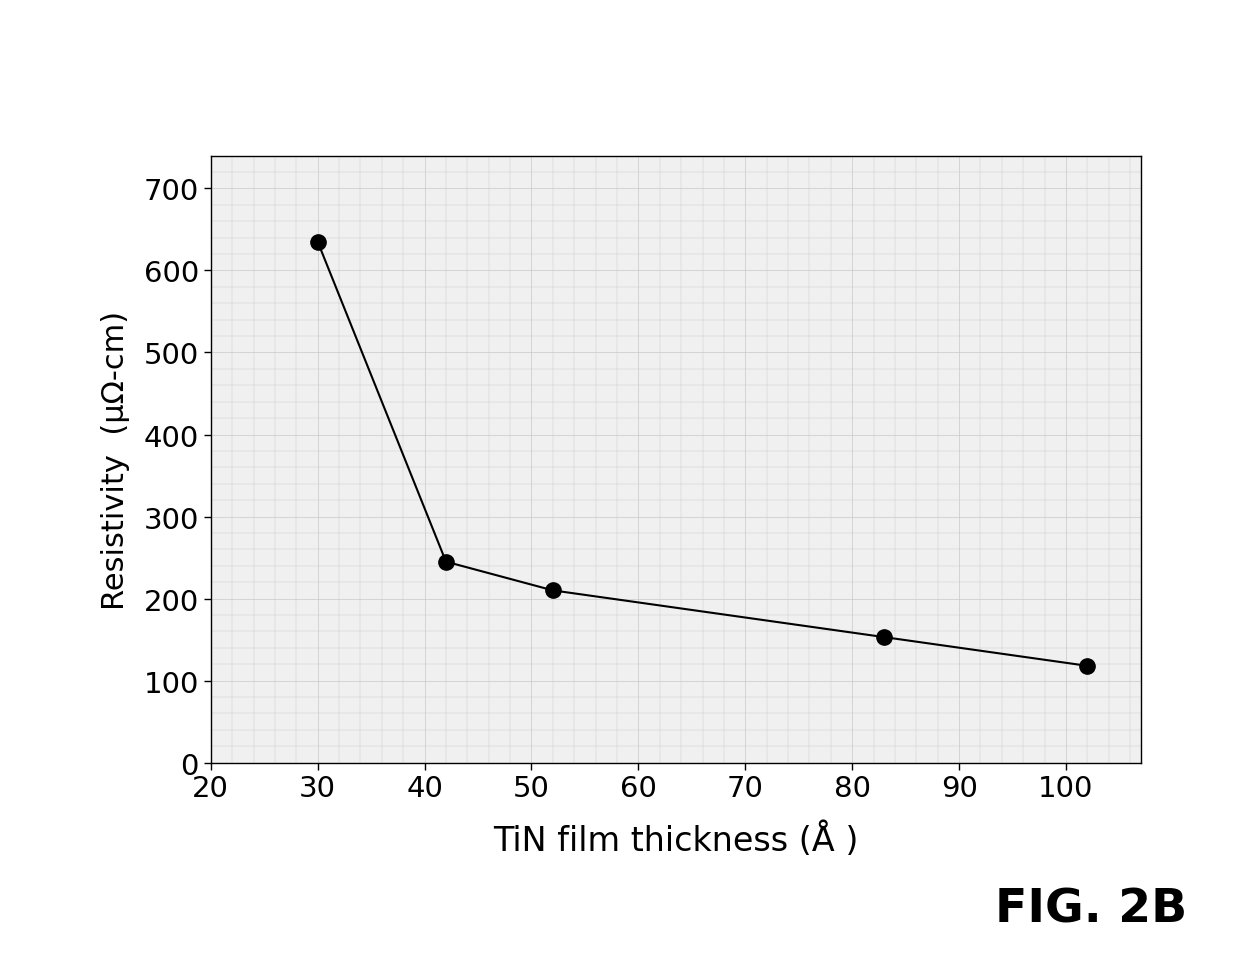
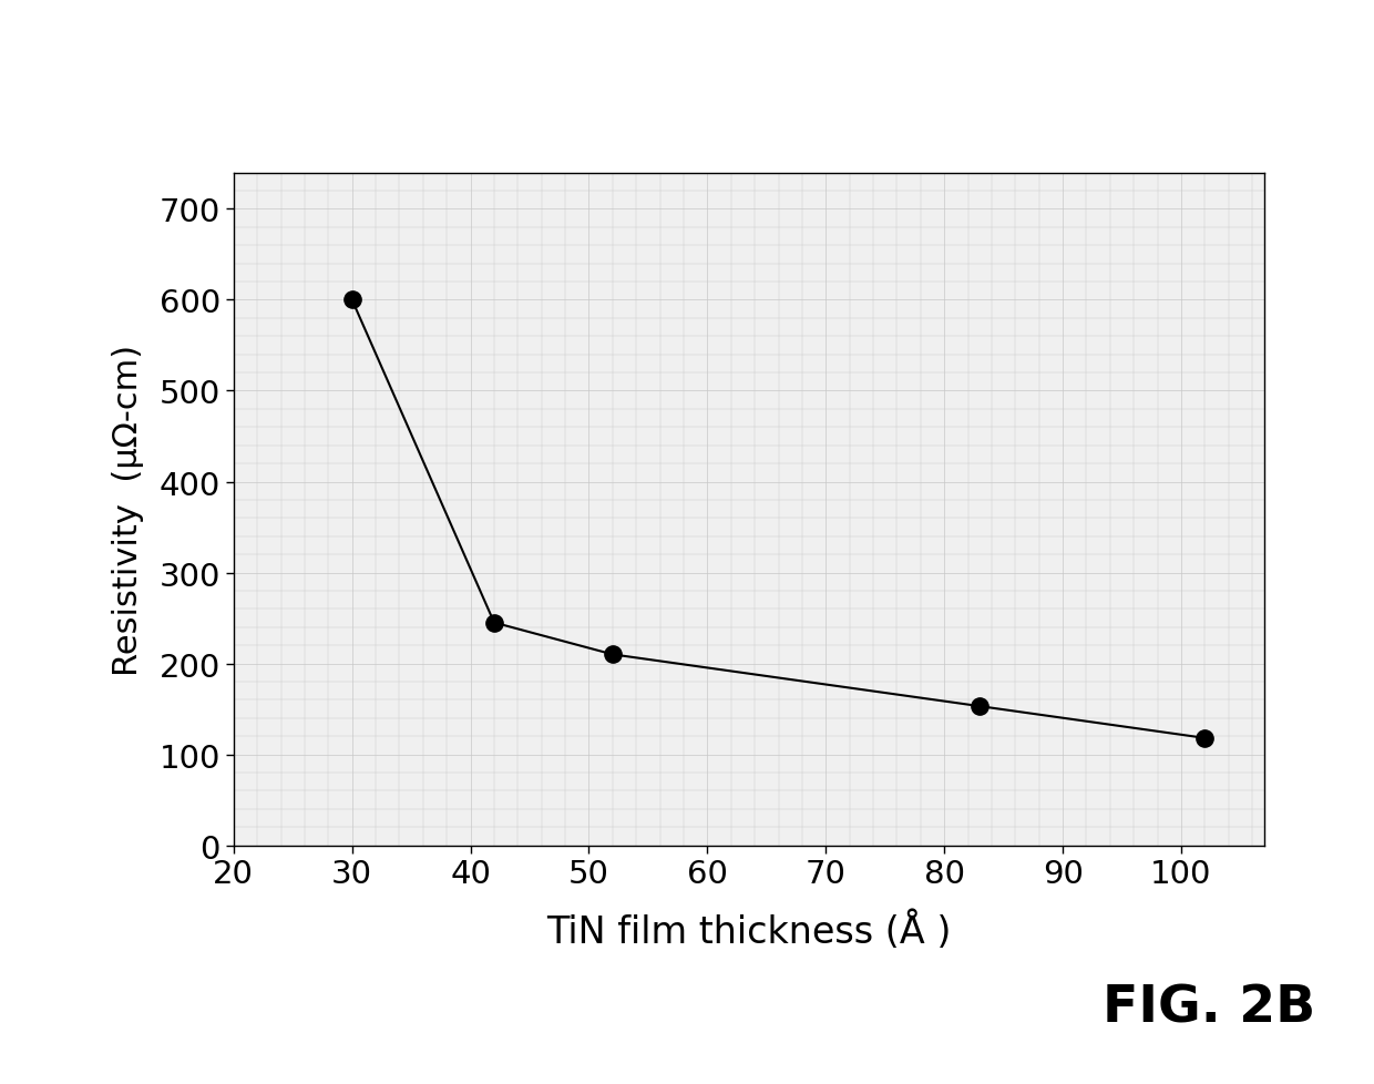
30: 635 -> 600
